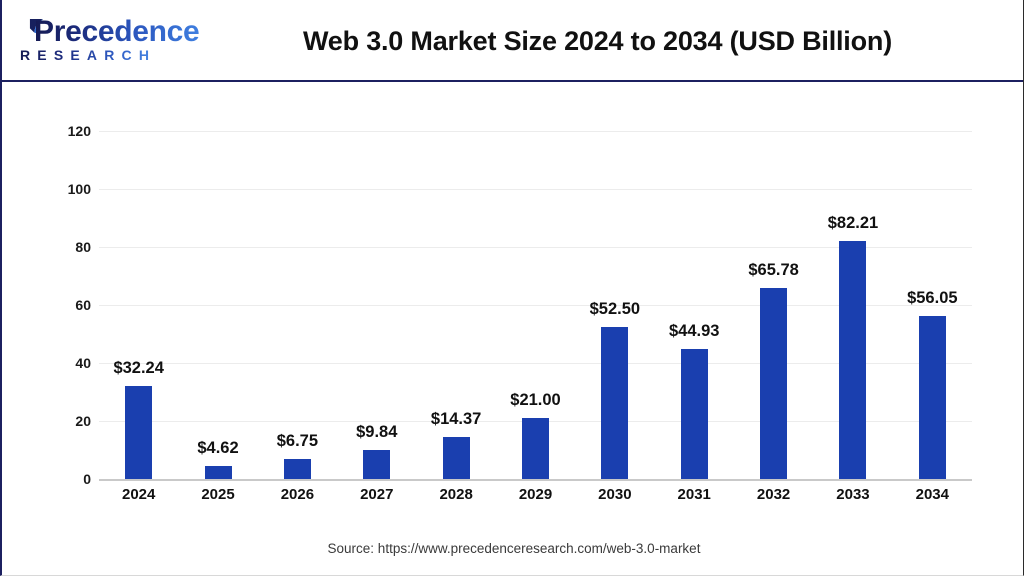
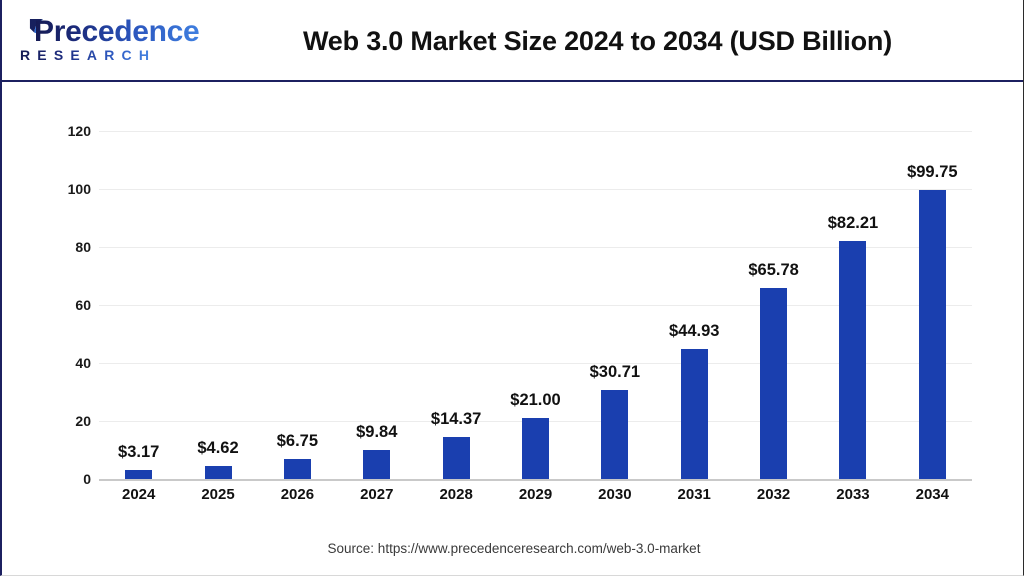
2024: $32.24 -> $3.17
2030: $52.50 -> $30.71
2034: $56.05 -> $99.75
